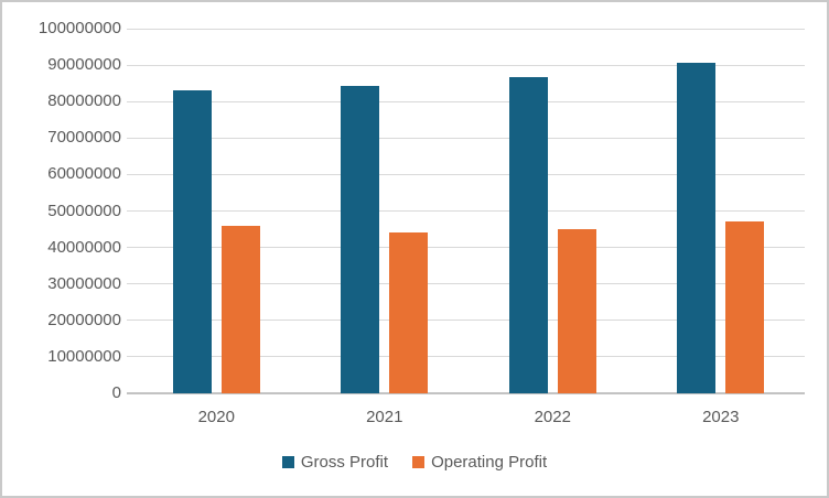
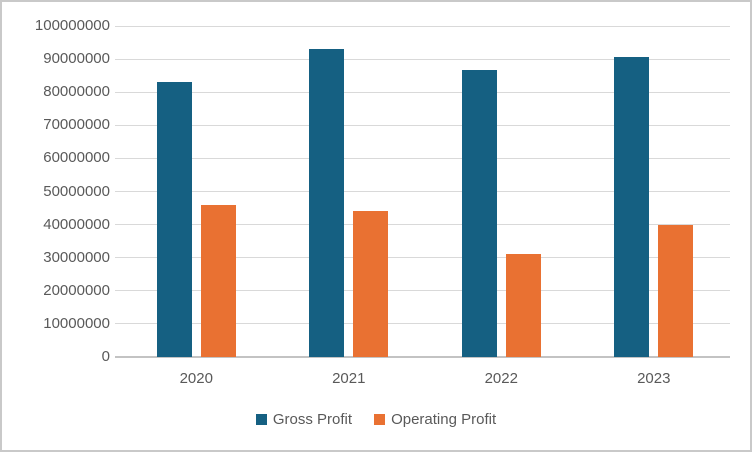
Gross Profit/2021: 84000000 -> 93000000
Operating Profit/2022: 45000000 -> 31000000
Operating Profit/2023: 47000000 -> 40000000
